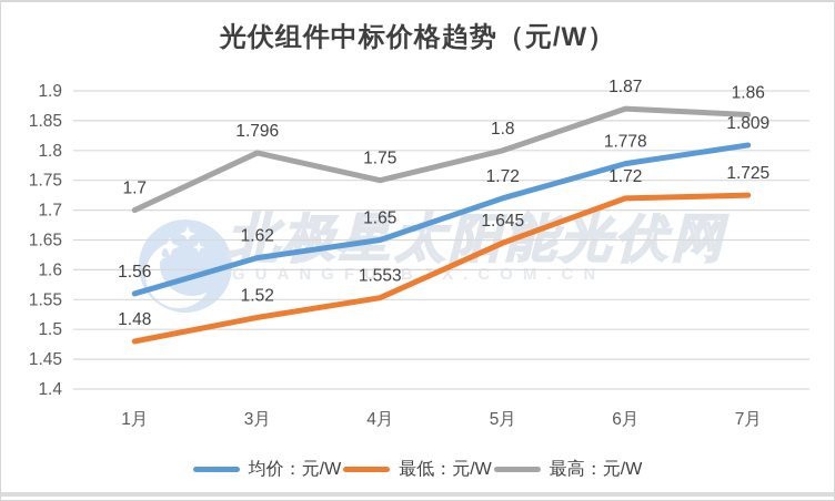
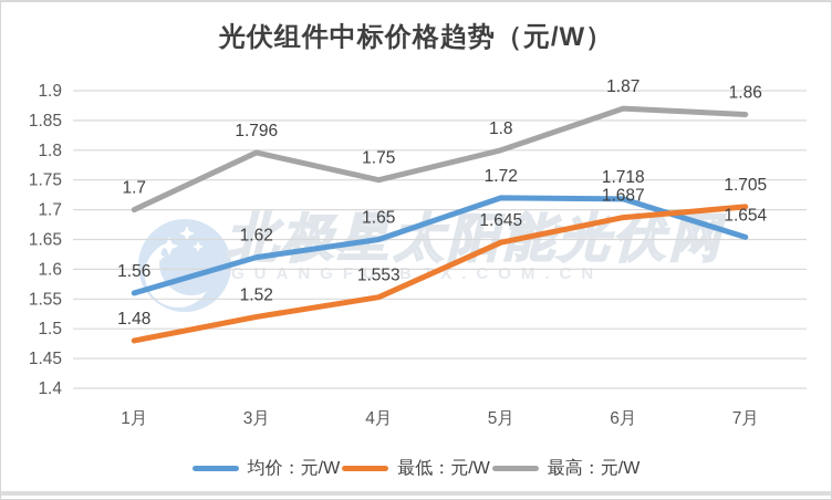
均价：元/W/6月: 1.778 -> 1.718
最低：元/W/6月: 1.72 -> 1.687
均价：元/W/7月: 1.809 -> 1.654
最低：元/W/7月: 1.725 -> 1.705
